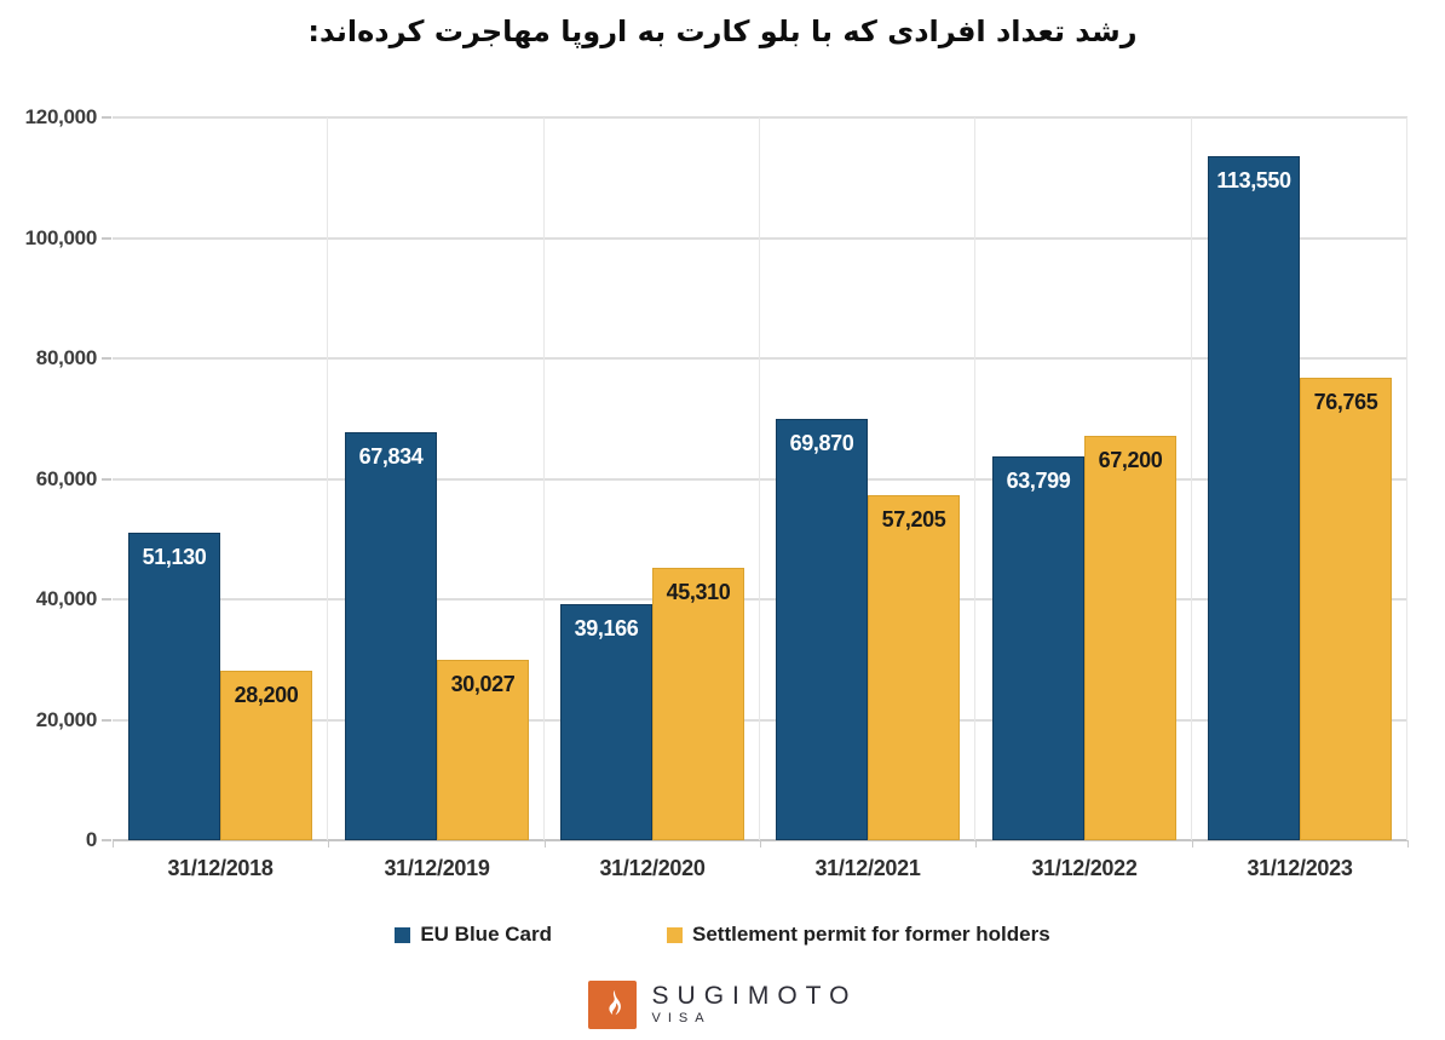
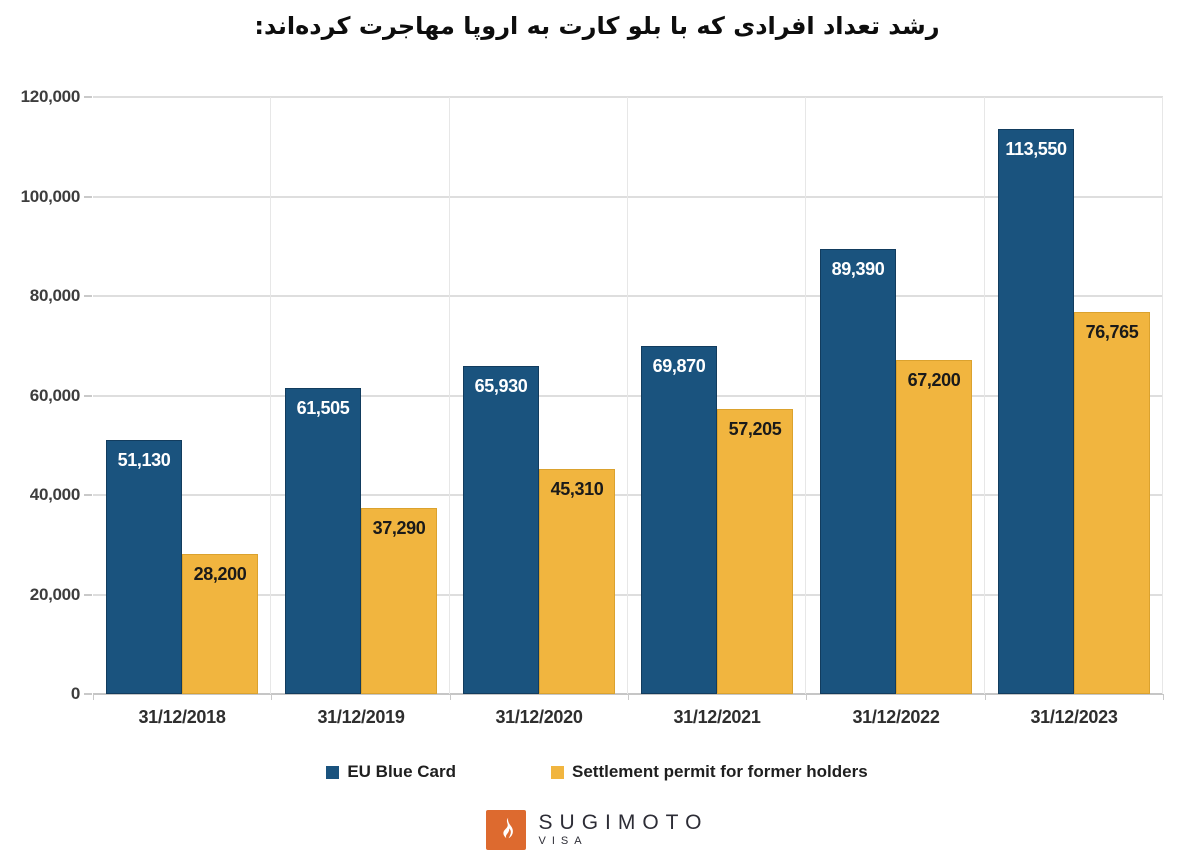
EU Blue Card/31/12/2019: 67,834 -> 61,505
Settlement permit for former holders/31/12/2019: 30,027 -> 37,290
EU Blue Card/31/12/2020: 39,166 -> 65,930
EU Blue Card/31/12/2022: 63,799 -> 89,390
